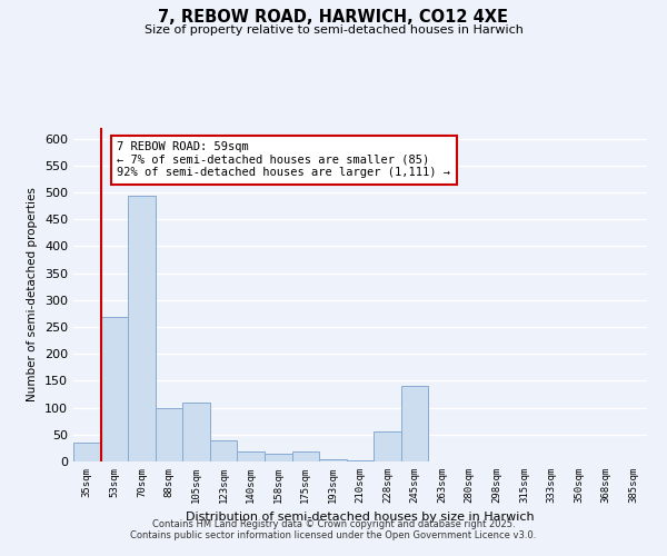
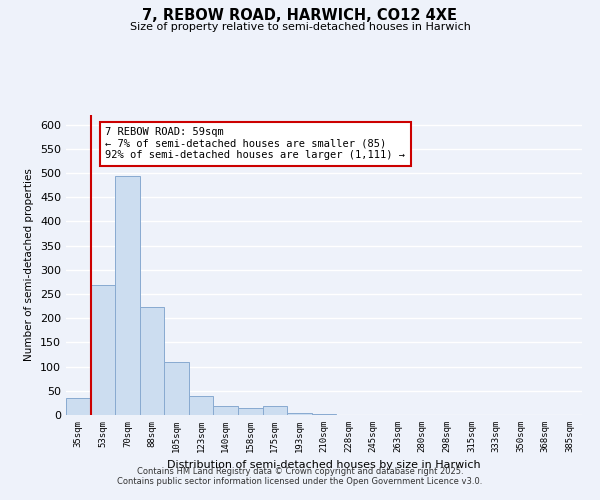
88sqm: 100 -> 224
228sqm: 55 -> 1
245sqm: 140 -> 1
